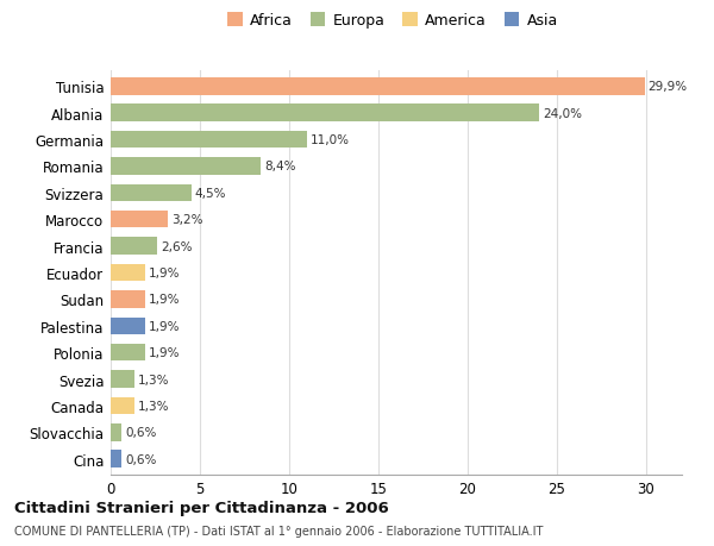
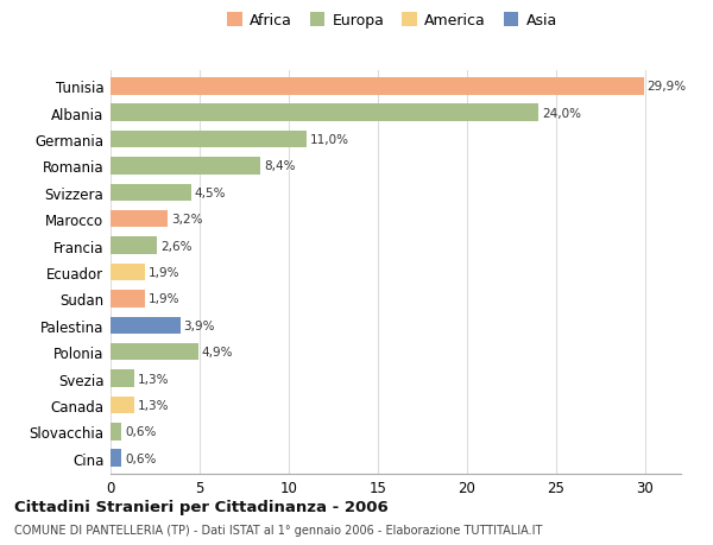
Palestina: 1,9% -> 3,9%
Polonia: 1,9% -> 4,9%
